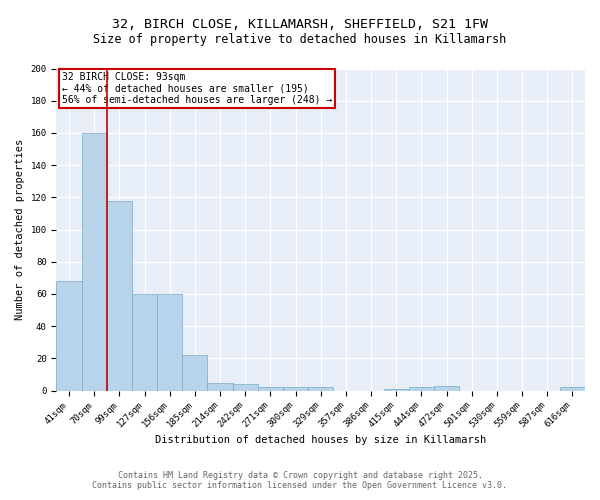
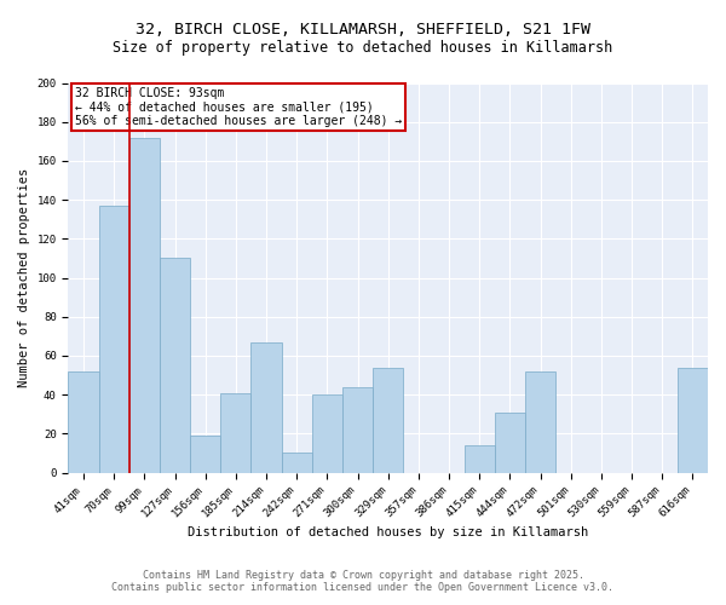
41sqm: 68 -> 52
70sqm: 160 -> 137
99sqm: 118 -> 172
127sqm: 60 -> 110
156sqm: 60 -> 19
185sqm: 22 -> 41
214sqm: 5 -> 67
242sqm: 4 -> 10
271sqm: 2 -> 40
300sqm: 2 -> 44
329sqm: 2 -> 54
415sqm: 1 -> 14
444sqm: 2 -> 31
472sqm: 3 -> 52
616sqm: 2 -> 54
